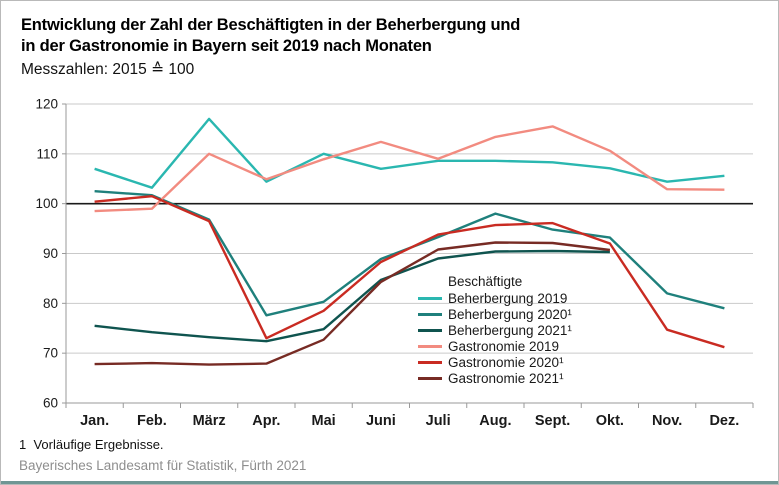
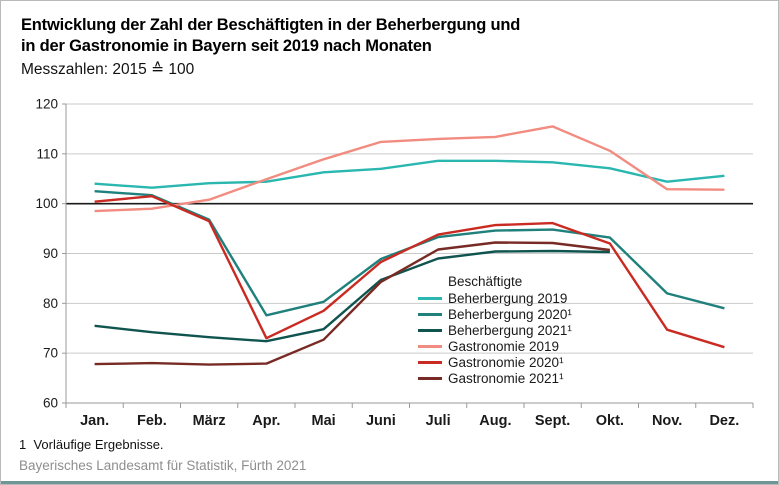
Beherbergung 2019/Jan.: 107 -> 104
Beherbergung 2019/März: 117 -> 104
Gastronomie 2019/März: 110 -> 101
Beherbergung 2019/Mai: 110 -> 106
Gastronomie 2019/Juli: 109 -> 113
Beherbergung 2020¹/Aug.: 98 -> 95
